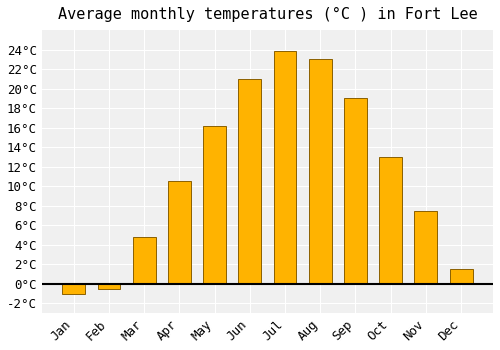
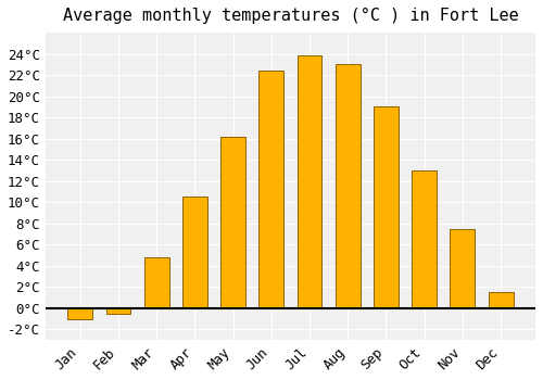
Jun: 21.0°C -> 22.4°C
